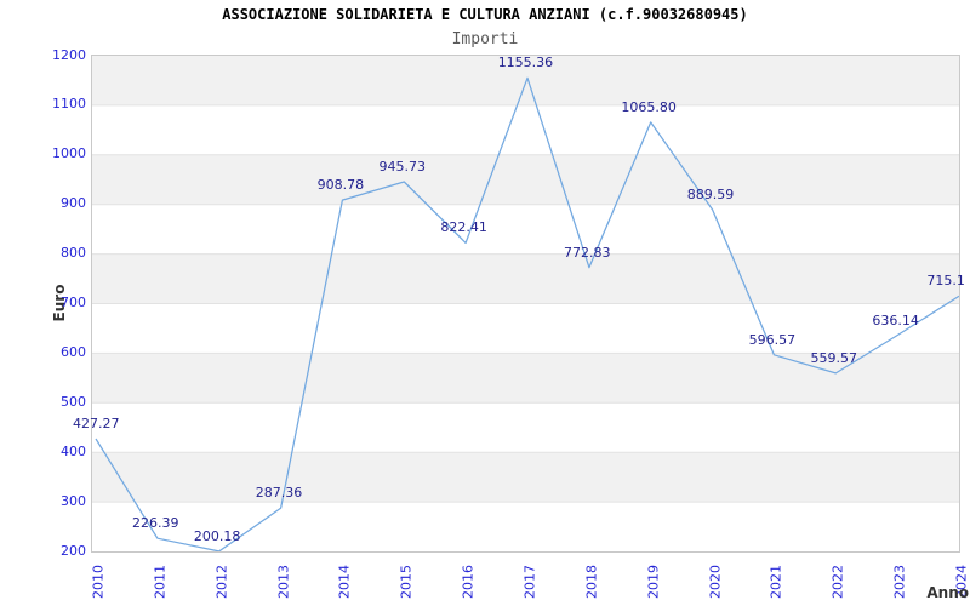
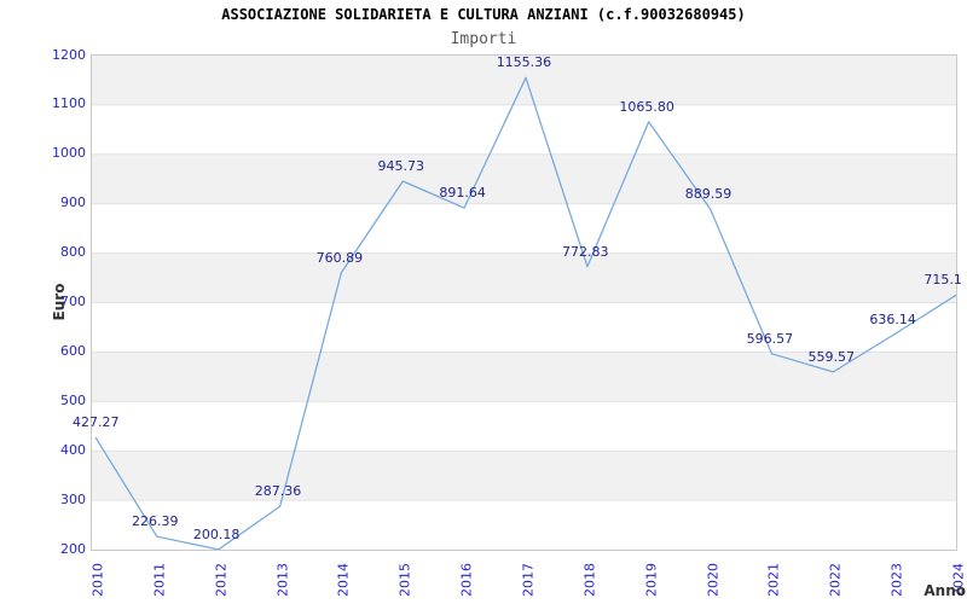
2014: 908.78 -> 760.89
2016: 822.41 -> 891.64
